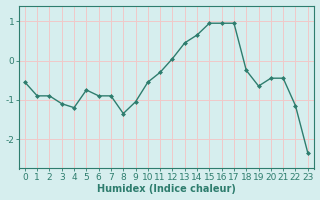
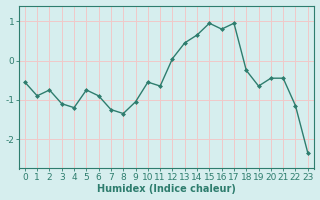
2: -0.90 -> -0.75
7: -0.90 -> -1.25
11: -0.30 -> -0.65
16: 0.95 -> 0.80
